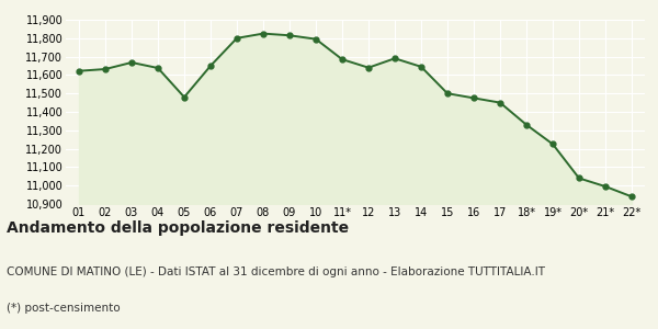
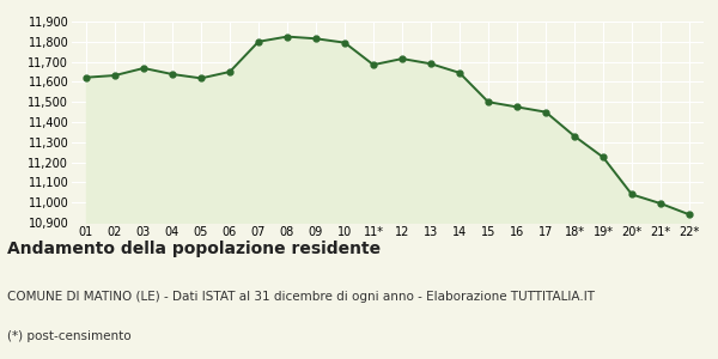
05: 11,480 -> 11,620
12: 11,640 -> 11,720
